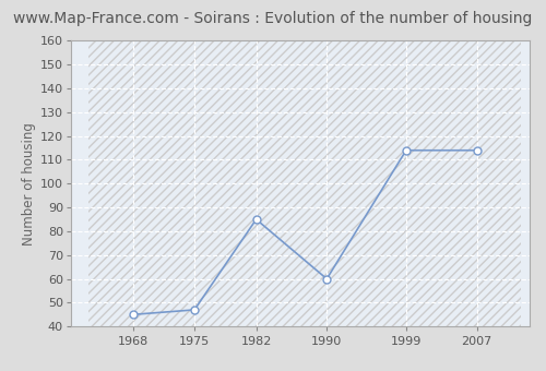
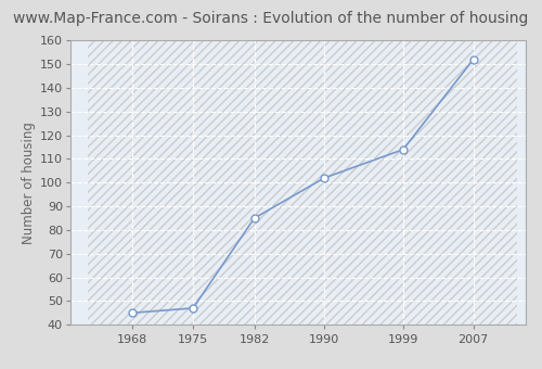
1990: 60 -> 102
2007: 114 -> 152
